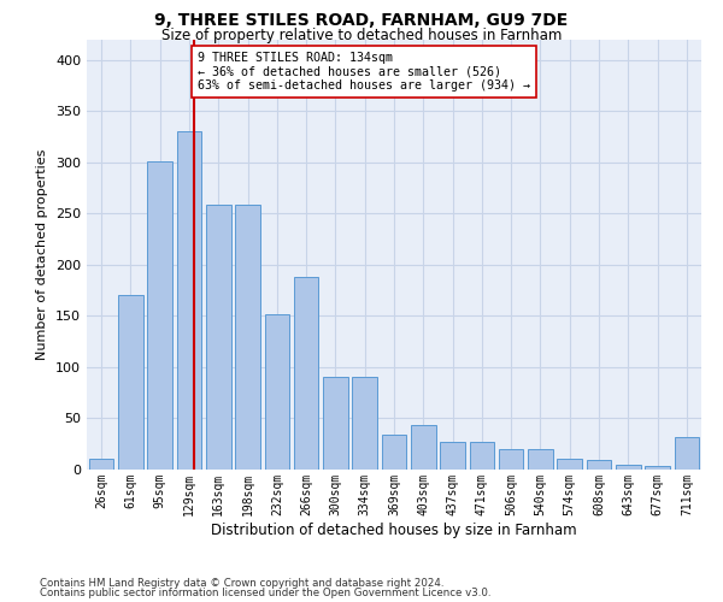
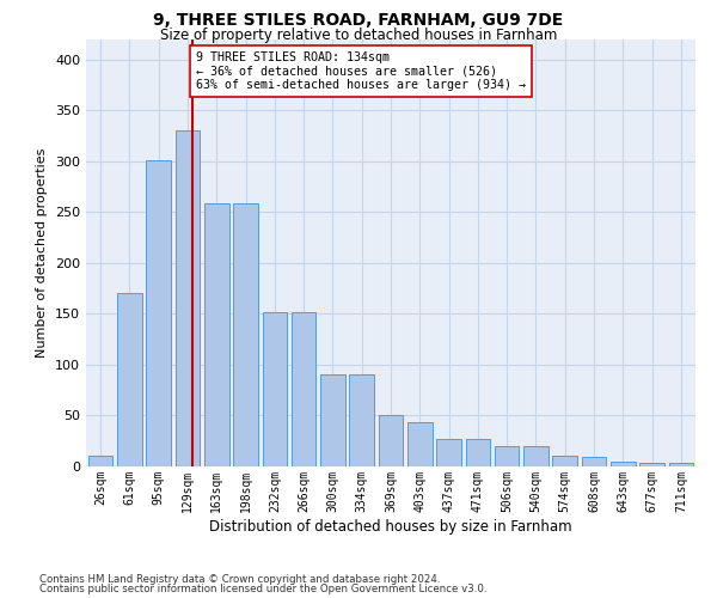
266sqm: 188 -> 152
369sqm: 34 -> 50
711sqm: 32 -> 3
